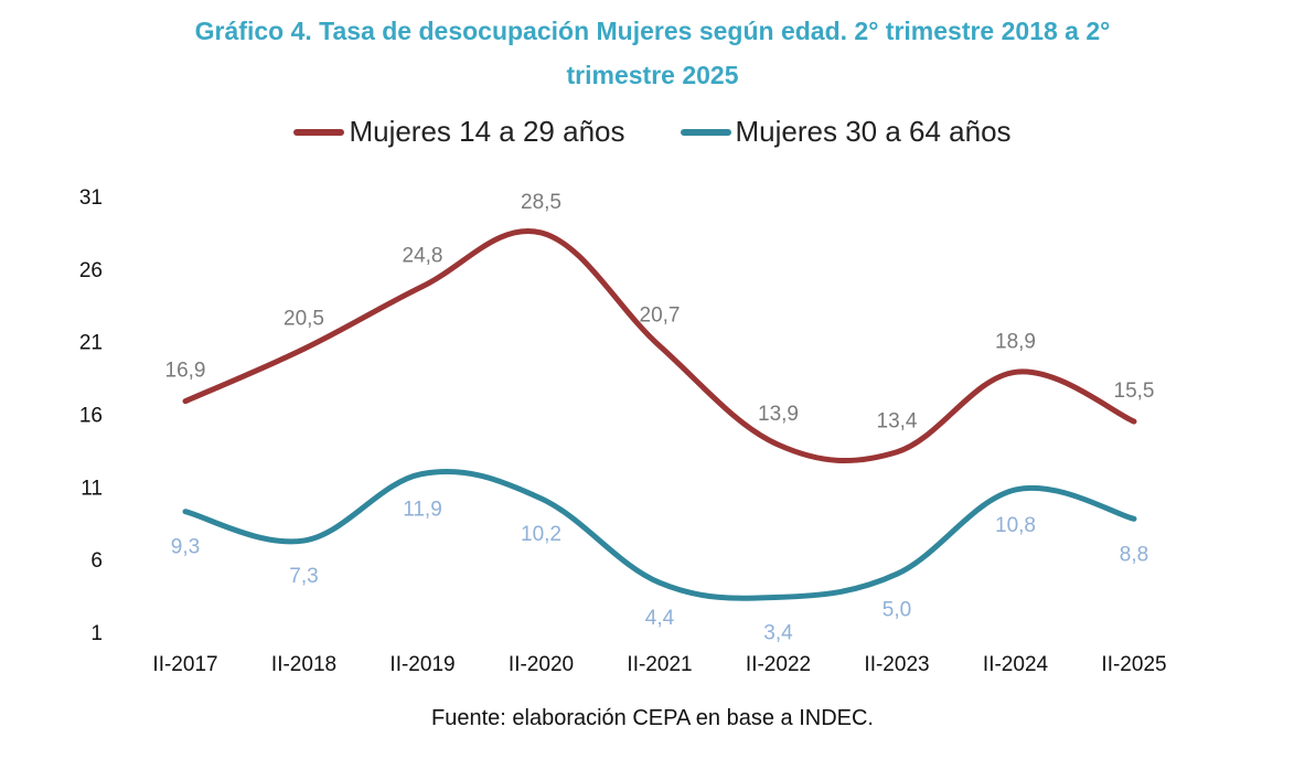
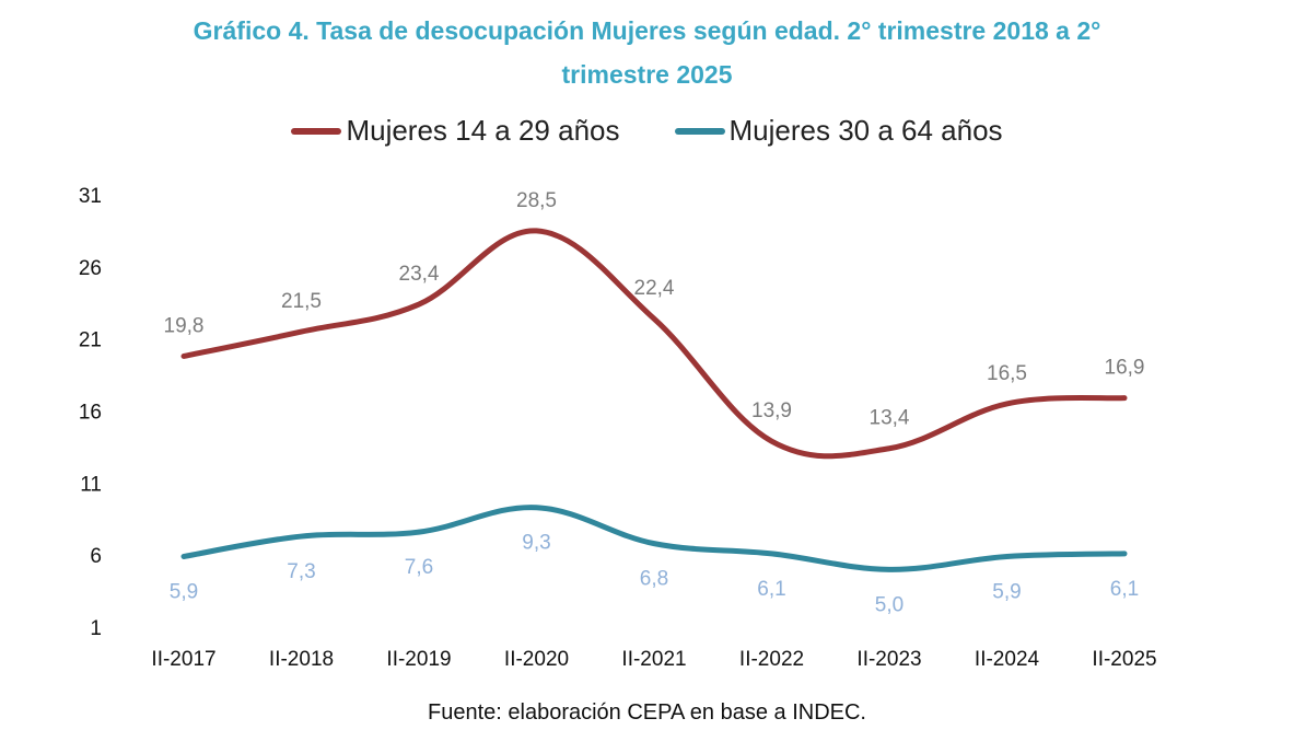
Mujeres 14 a 29 años/II-2017: 16,9 -> 19,8
Mujeres 30 a 64 años/II-2017: 9,3 -> 5,9
Mujeres 14 a 29 años/II-2018: 20,5 -> 21,5
Mujeres 14 a 29 años/II-2019: 24,8 -> 23,4
Mujeres 30 a 64 años/II-2019: 11,9 -> 7,6
Mujeres 30 a 64 años/II-2020: 10,2 -> 9,3
Mujeres 14 a 29 años/II-2021: 20,7 -> 22,4
Mujeres 30 a 64 años/II-2021: 4,4 -> 6,8
Mujeres 30 a 64 años/II-2022: 3,4 -> 6,1
Mujeres 14 a 29 años/II-2024: 18,9 -> 16,5
Mujeres 30 a 64 años/II-2024: 10,8 -> 5,9
Mujeres 14 a 29 años/II-2025: 15,5 -> 16,9
Mujeres 30 a 64 años/II-2025: 8,8 -> 6,1
